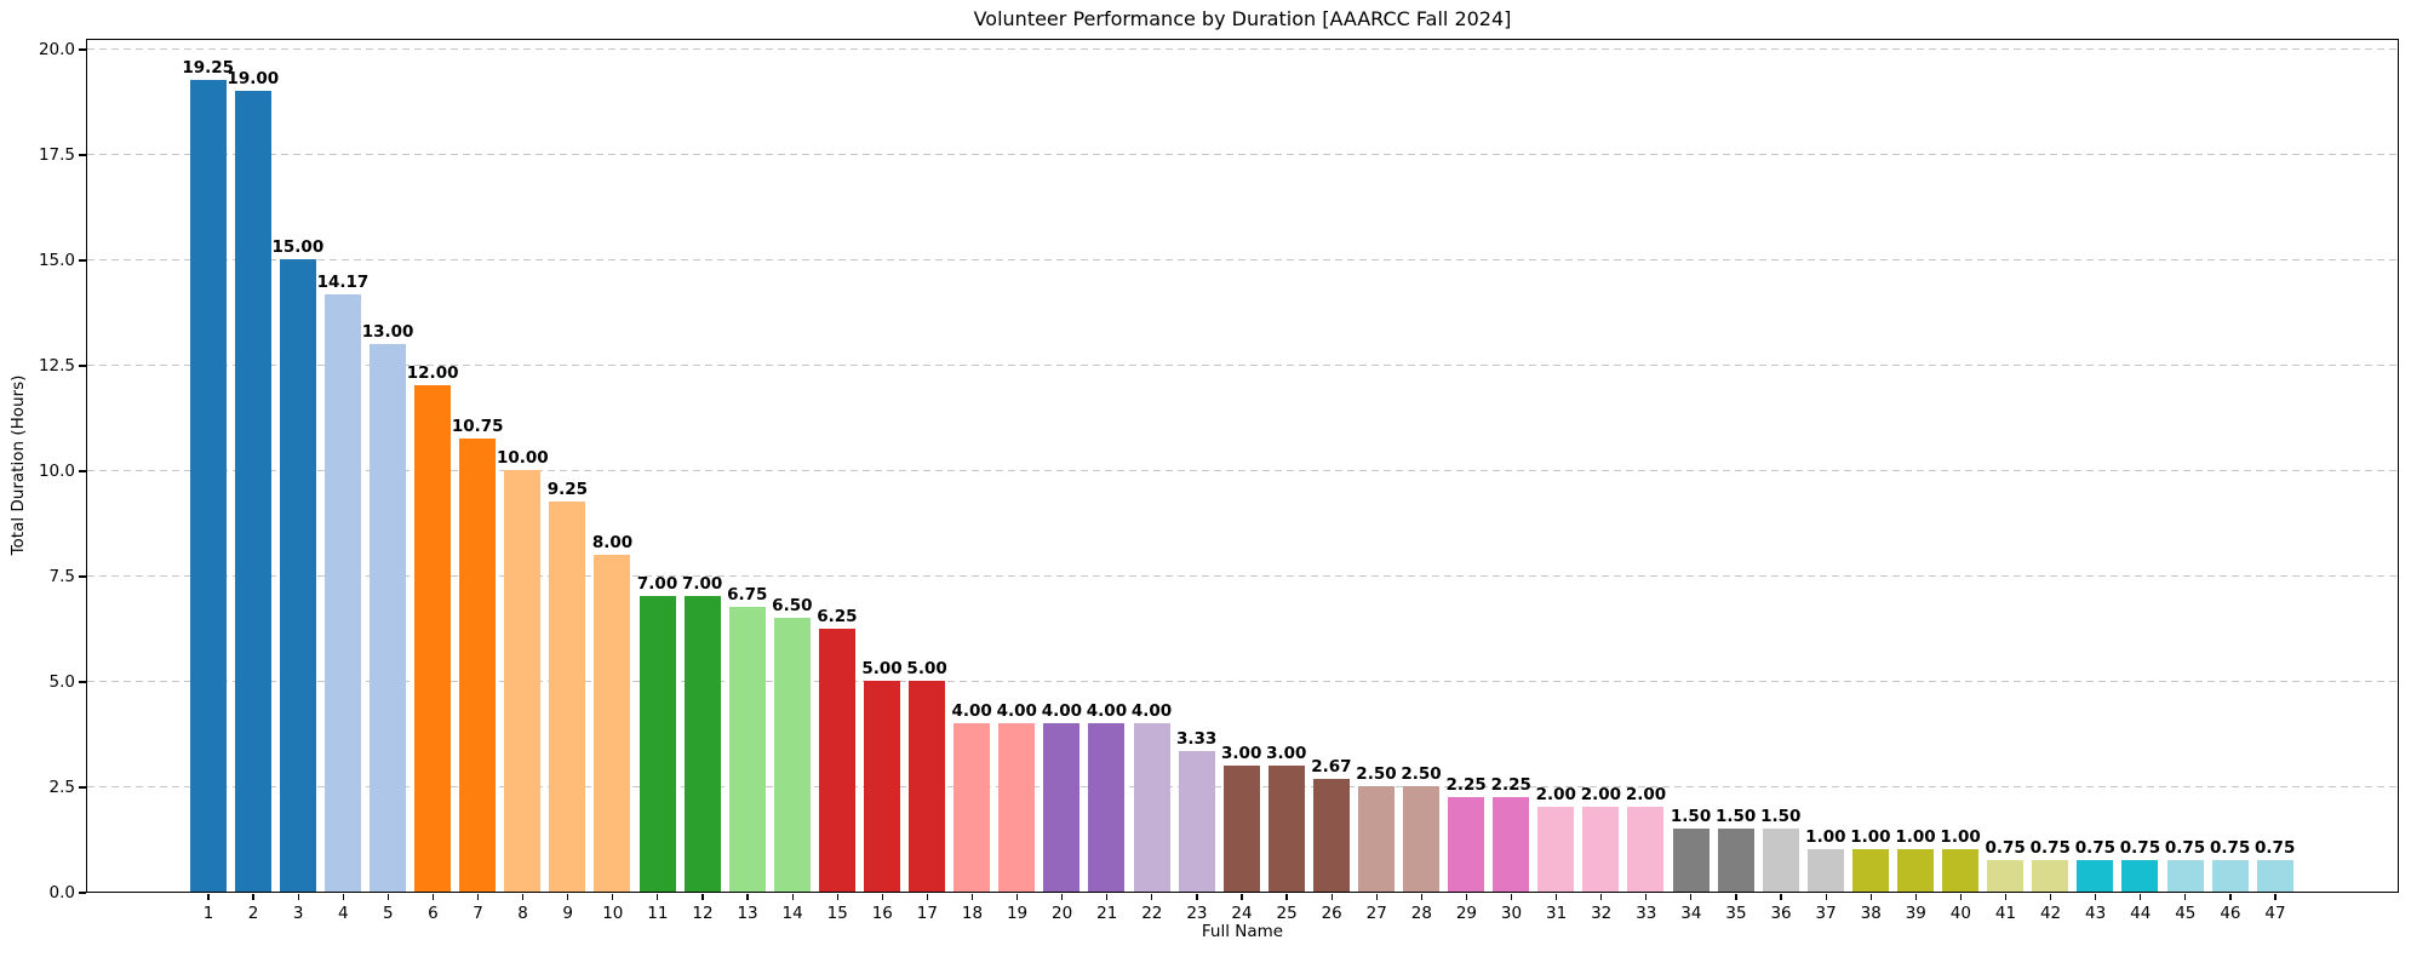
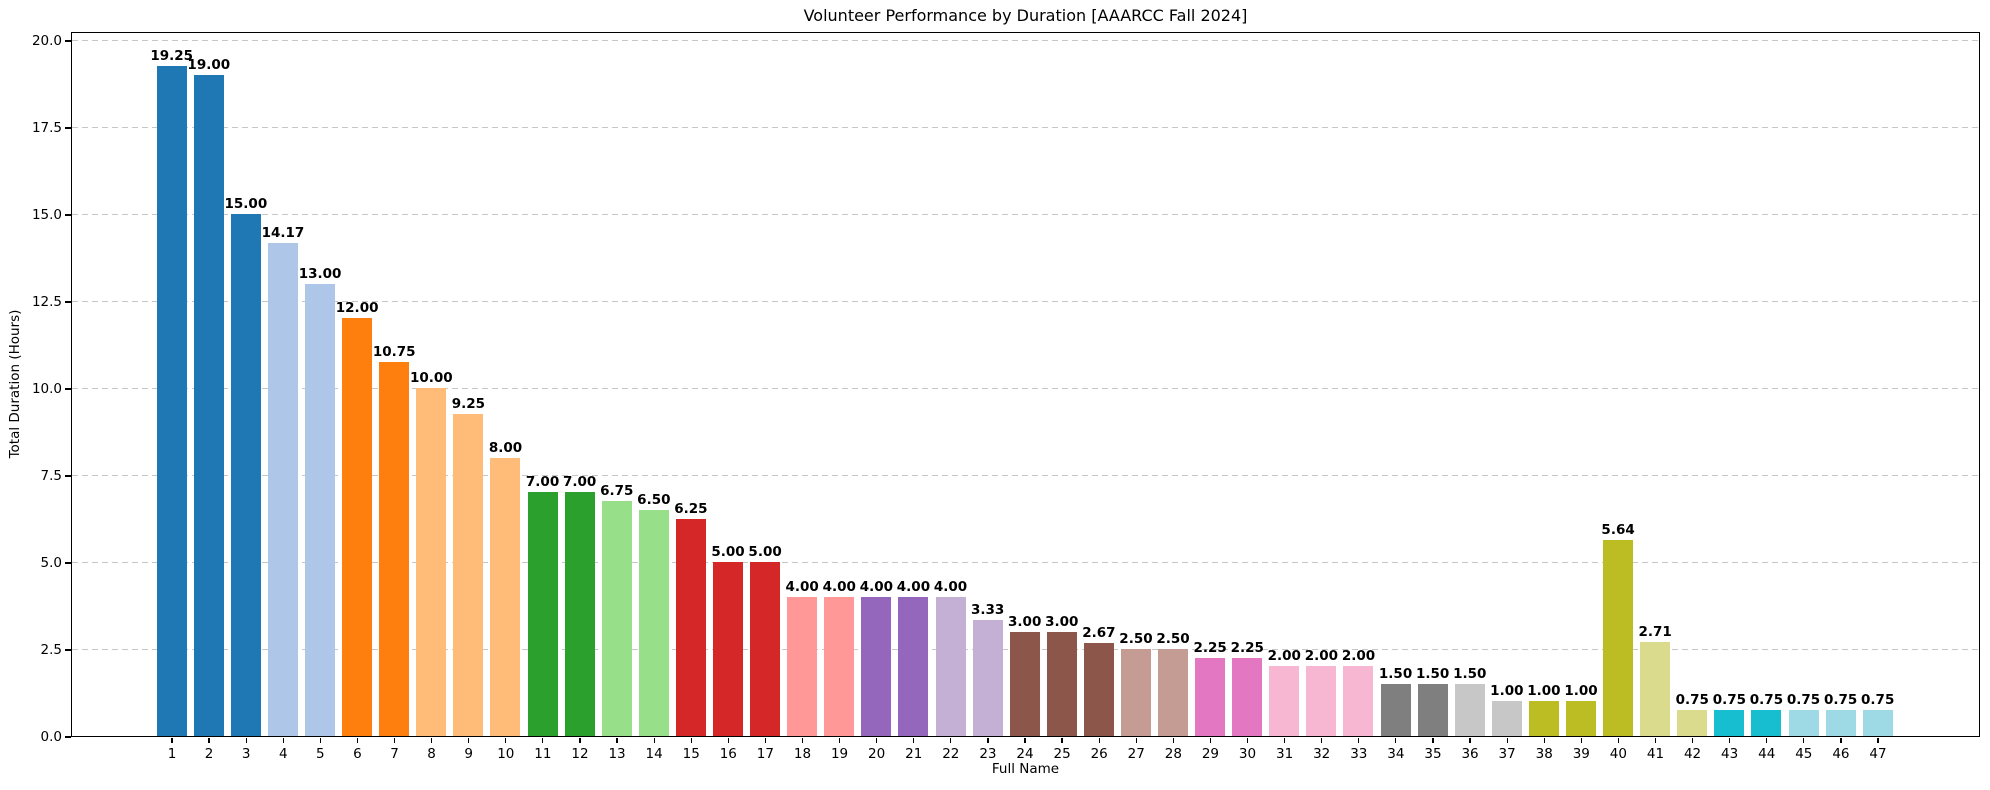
40: 1.00 -> 5.64
41: 0.75 -> 2.71
